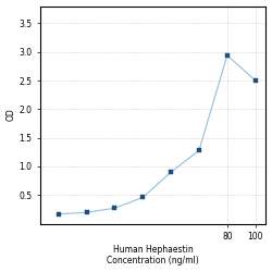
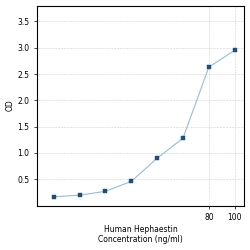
80: 2.94 -> 2.63
100: 2.50 -> 2.95
